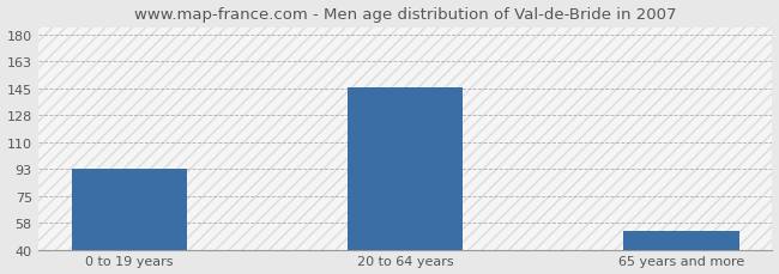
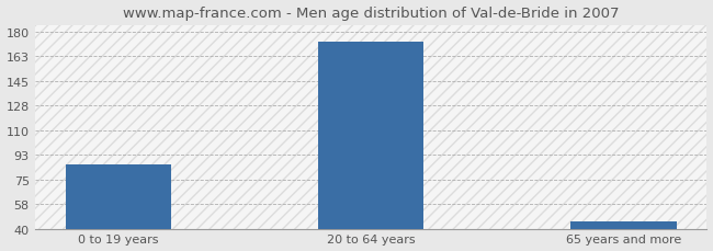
0 to 19 years: 93 -> 86
20 to 64 years: 146 -> 173
65 years and more: 52 -> 45
